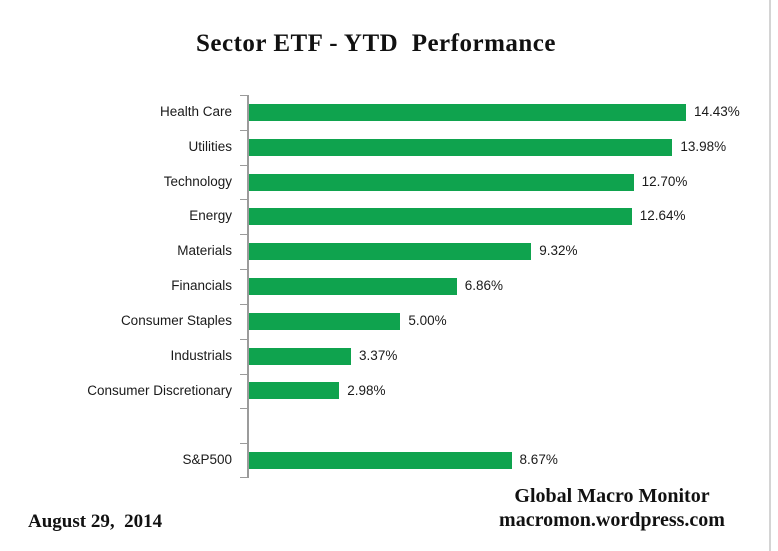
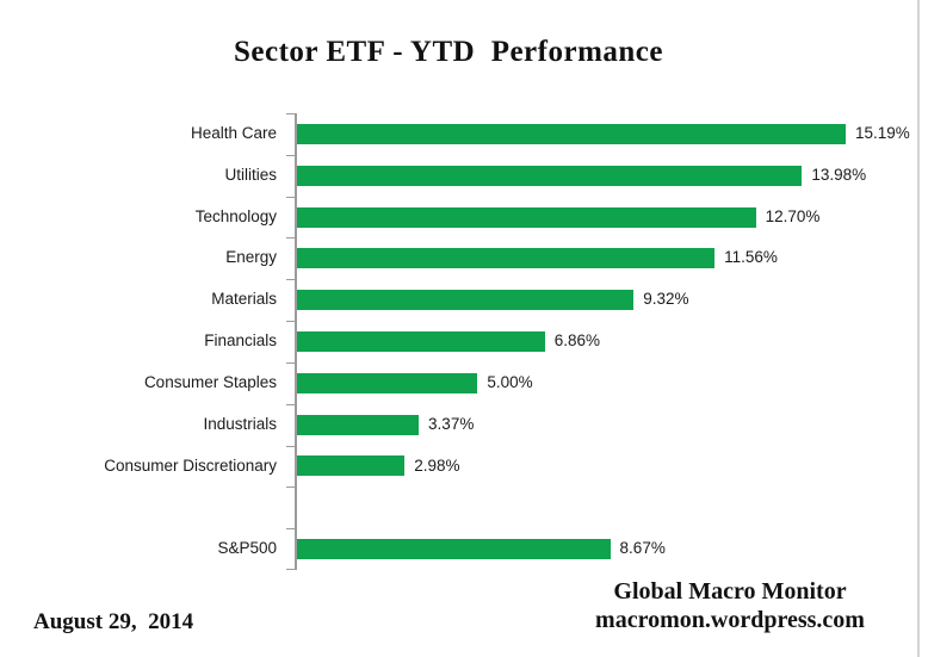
Health Care: 14.43% -> 15.19%
Energy: 12.64% -> 11.56%
